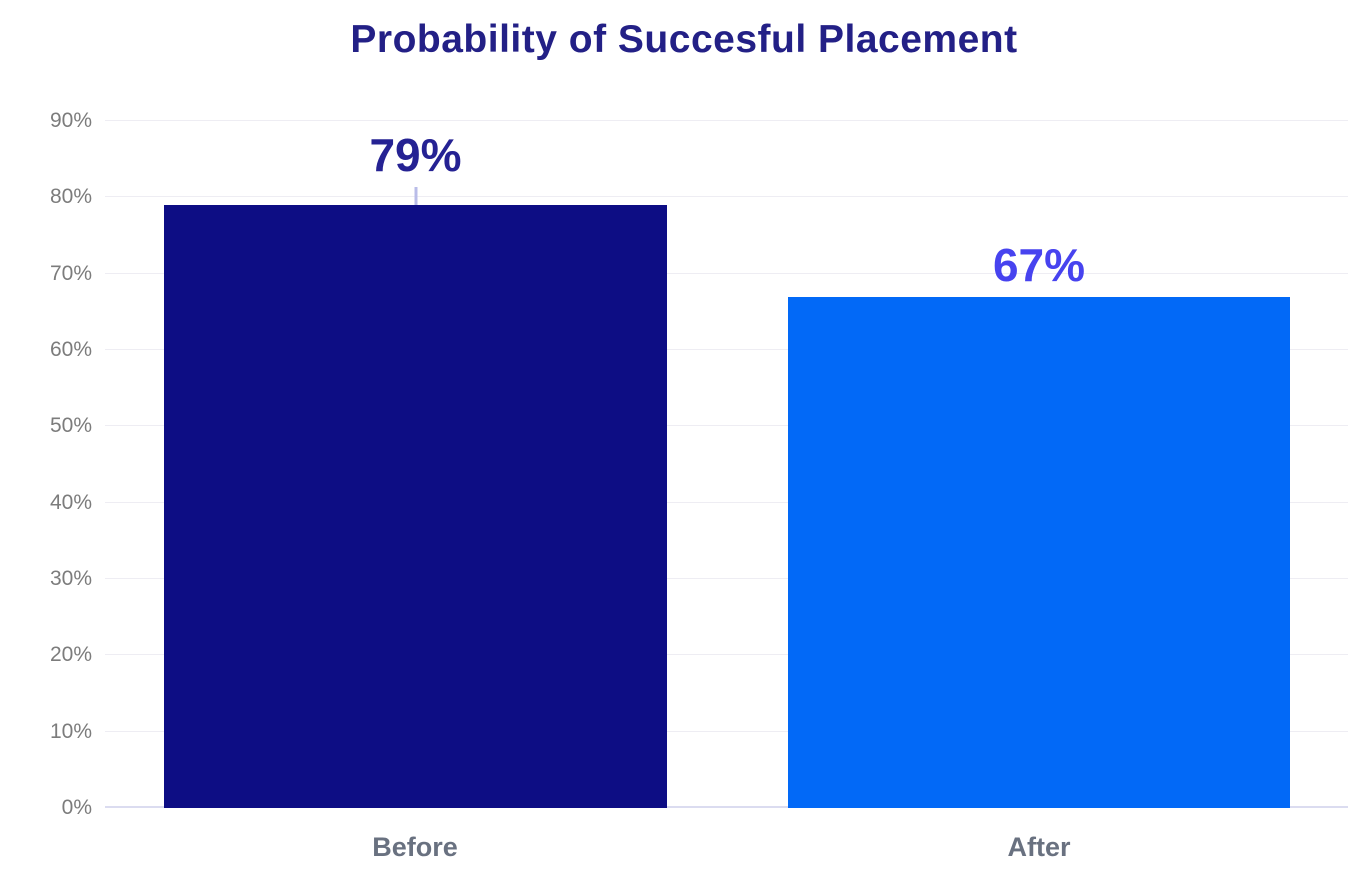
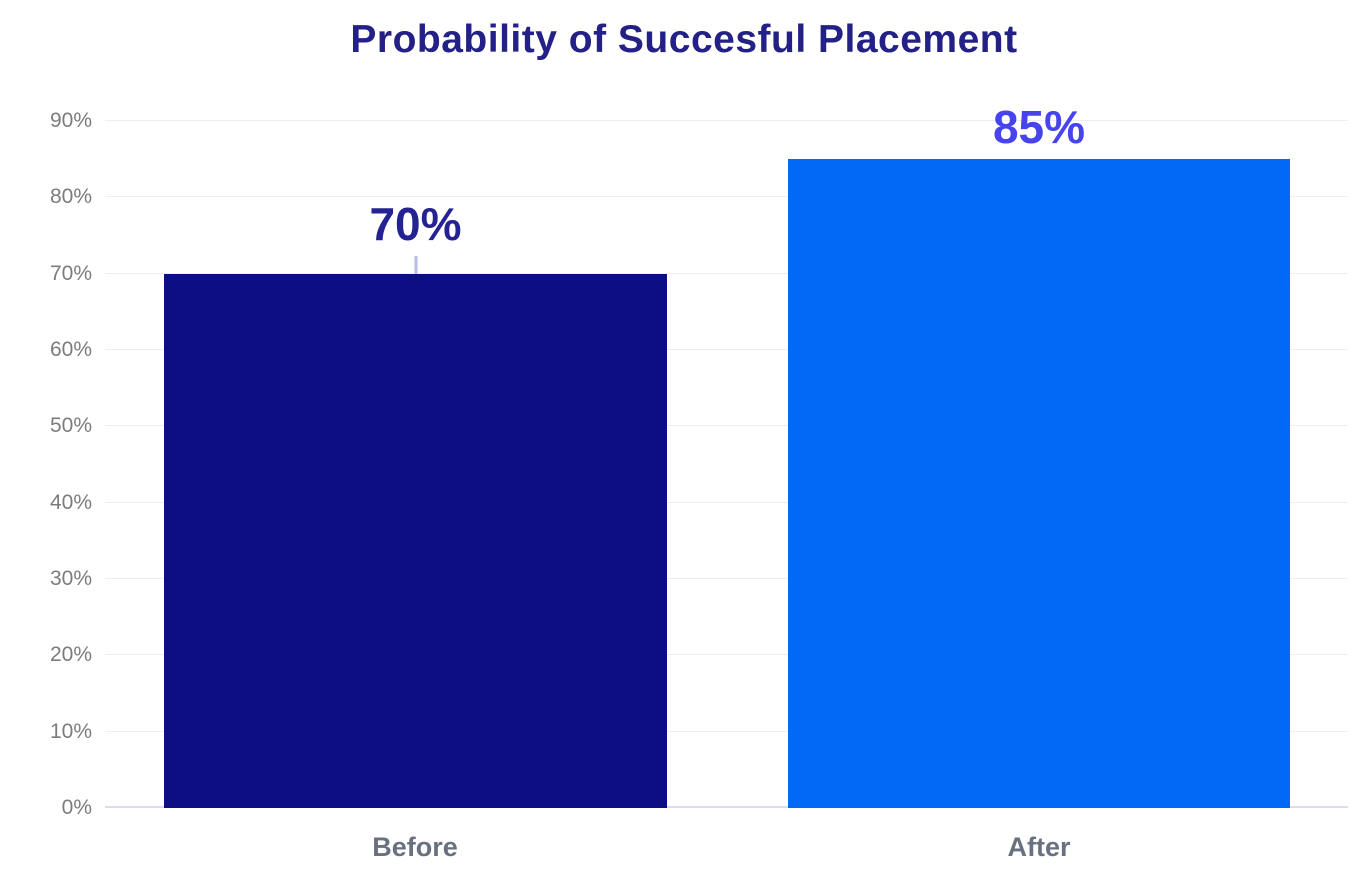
Before: 79% -> 70%
After: 67% -> 85%
